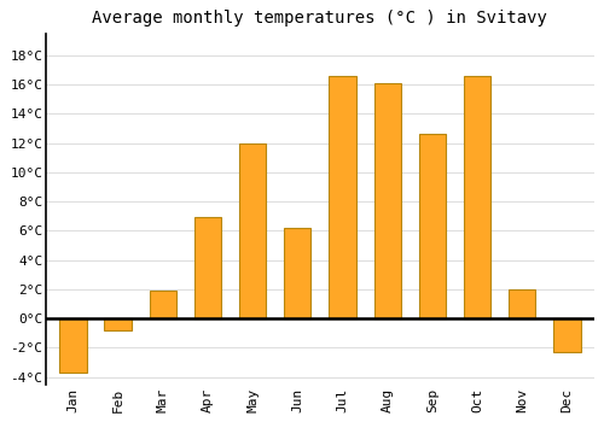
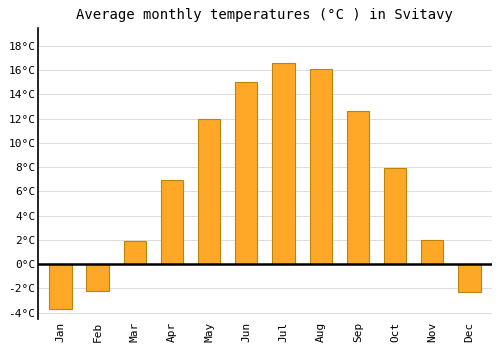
Feb: -0.8°C -> -2.2°C
Jun: 6.2°C -> 15.0°C
Oct: 16.6°C -> 7.9°C
